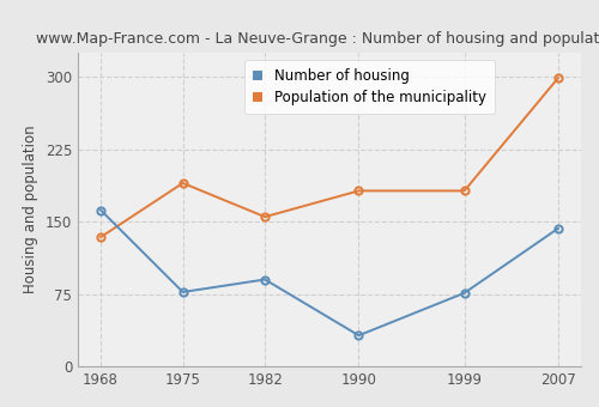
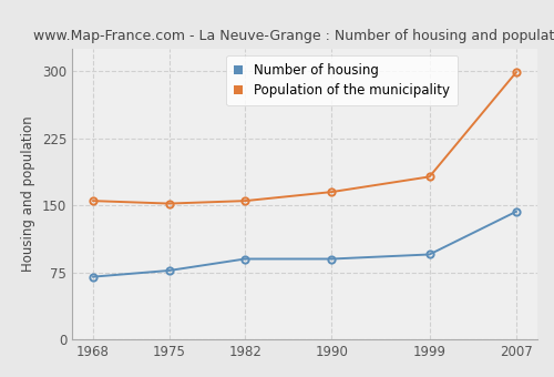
Number of housing/1968: 162 -> 70
Population of the municipality/1968: 134 -> 155
Population of the municipality/1975: 190 -> 152
Number of housing/1990: 32 -> 90
Population of the municipality/1990: 182 -> 165
Number of housing/1999: 76 -> 95
